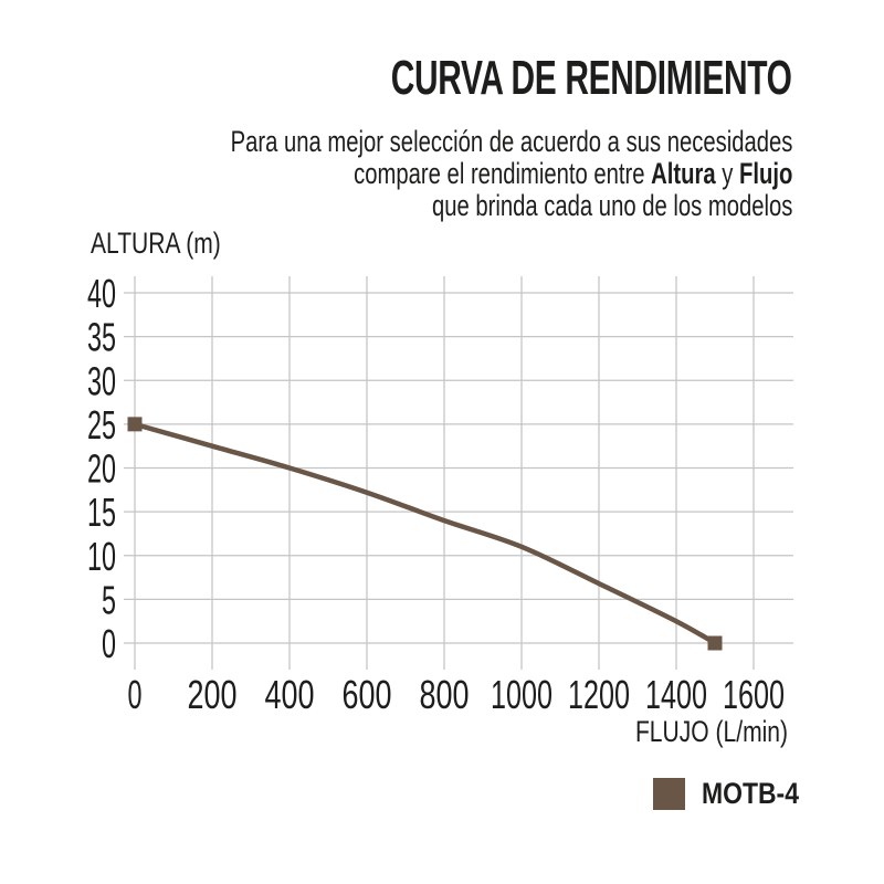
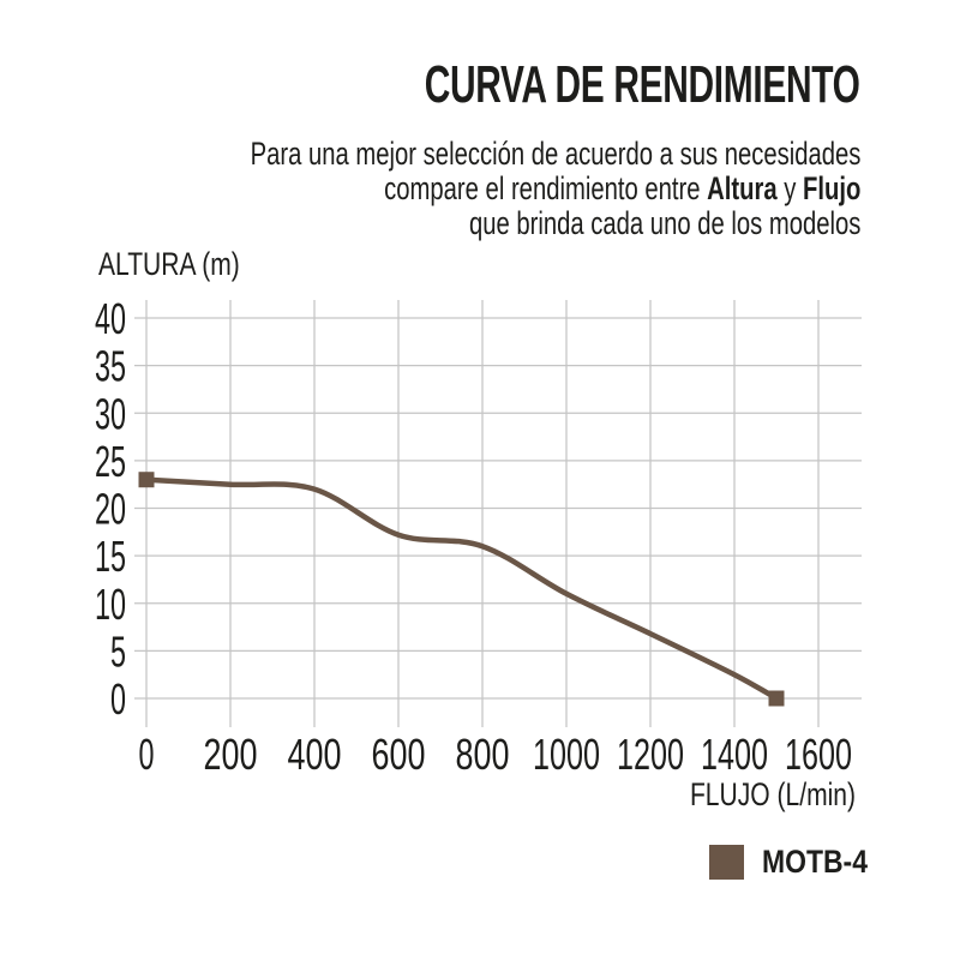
0: 25 -> 23
400: 20 -> 22
800: 14 -> 16
